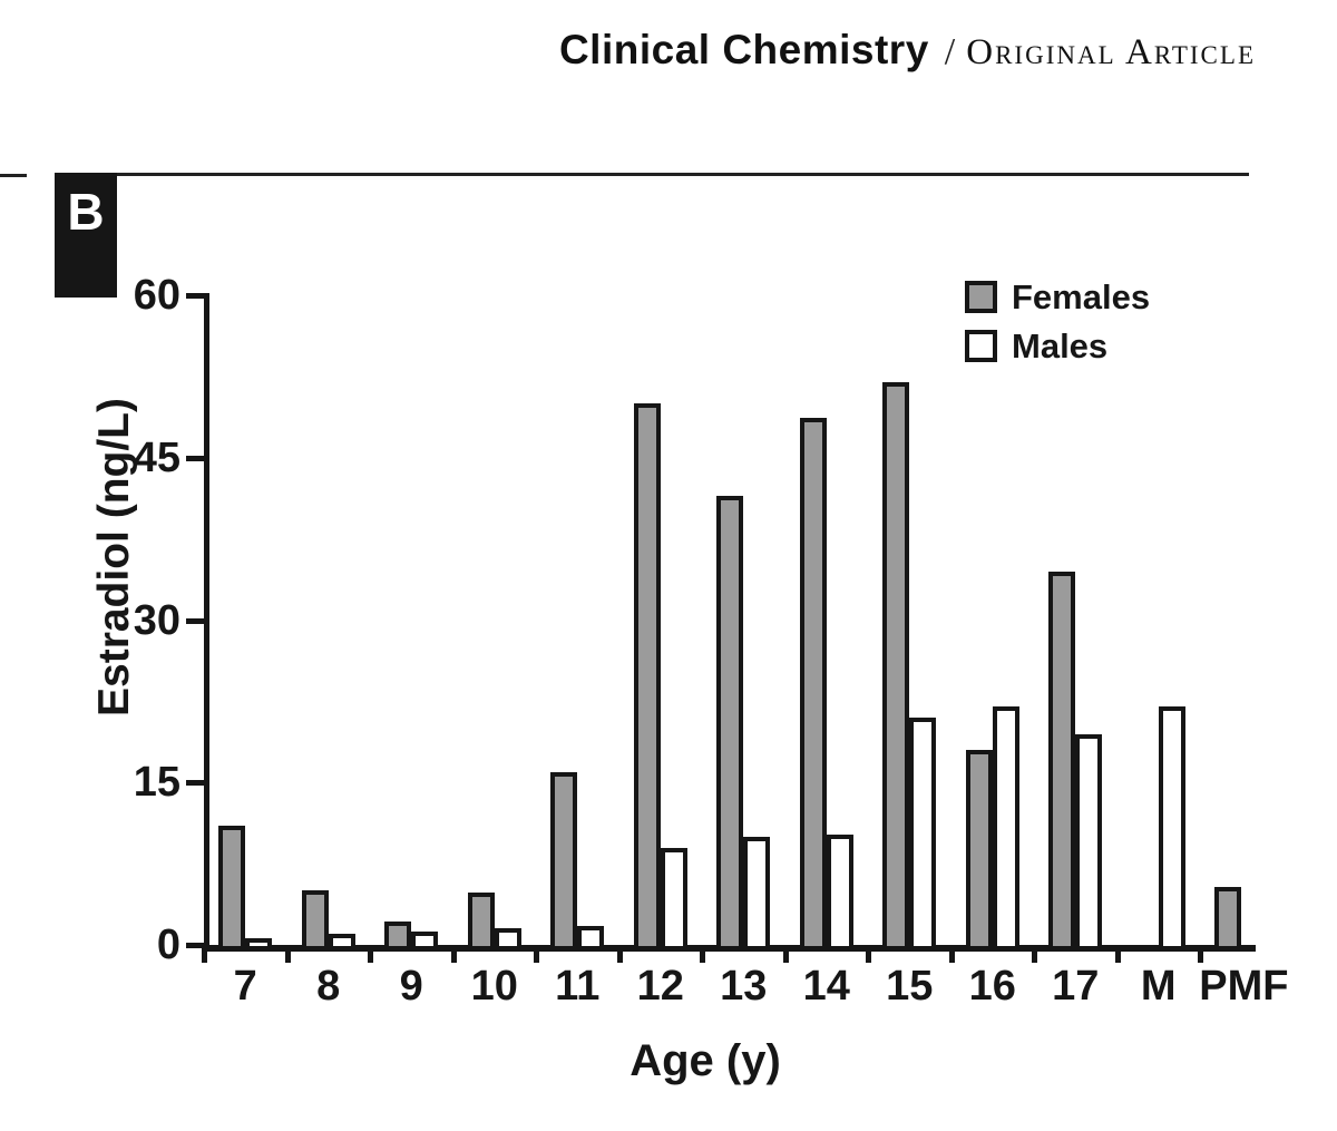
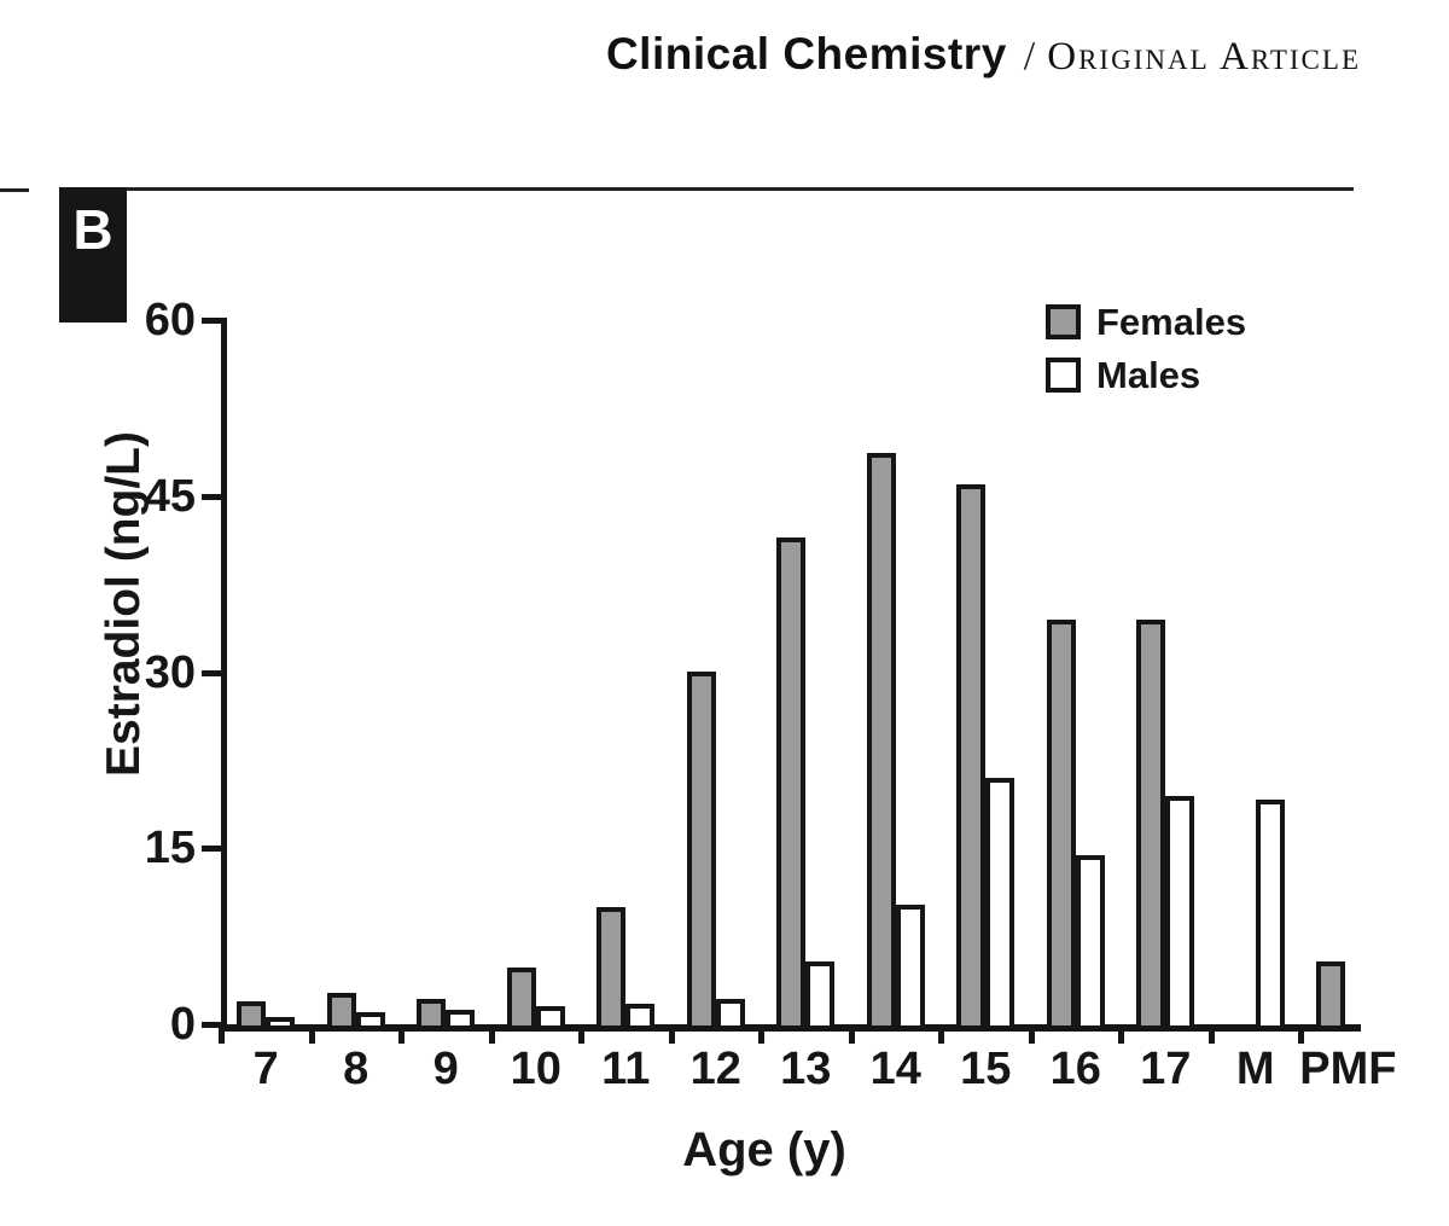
Females/7: 11 -> 2
Females/8: 5 -> 3
Females/11: 16 -> 10
Females/12: 50 -> 30
Males/12: 9 -> 2
Males/13: 10 -> 5
Females/15: 52 -> 46
Females/16: 18 -> 34
Males/16: 22 -> 14
Males/M: 22 -> 19
